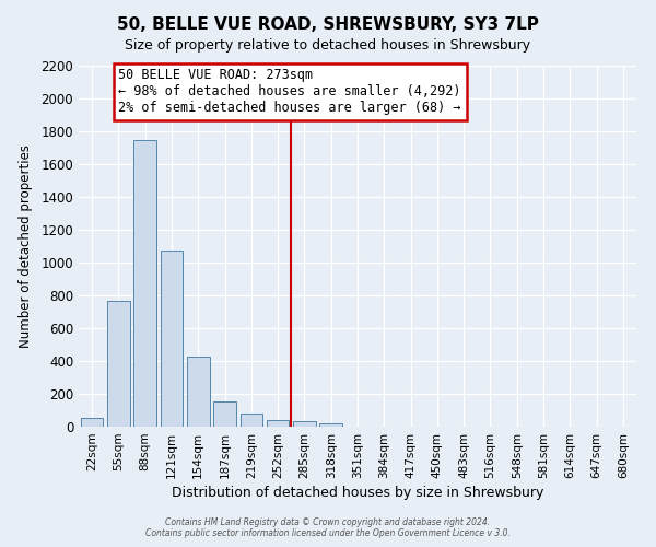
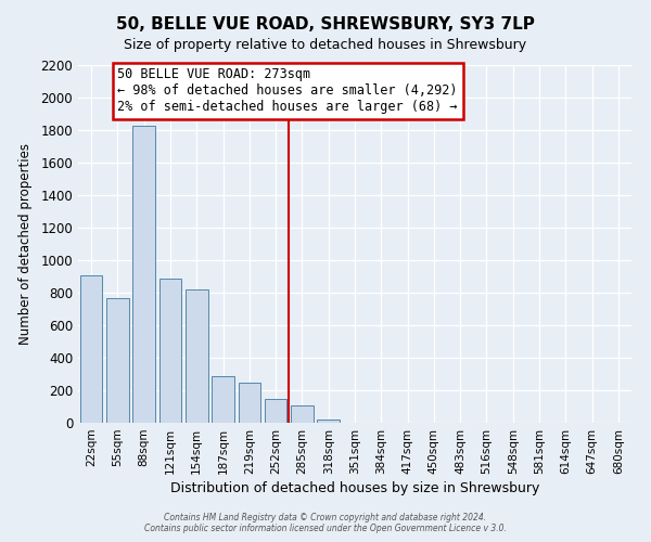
22sqm: 60 -> 910
88sqm: 1740 -> 1830
121sqm: 1080 -> 890
154sqm: 430 -> 820
187sqm: 160 -> 290
219sqm: 80 -> 250
252sqm: 40 -> 150
285sqm: 40 -> 110
